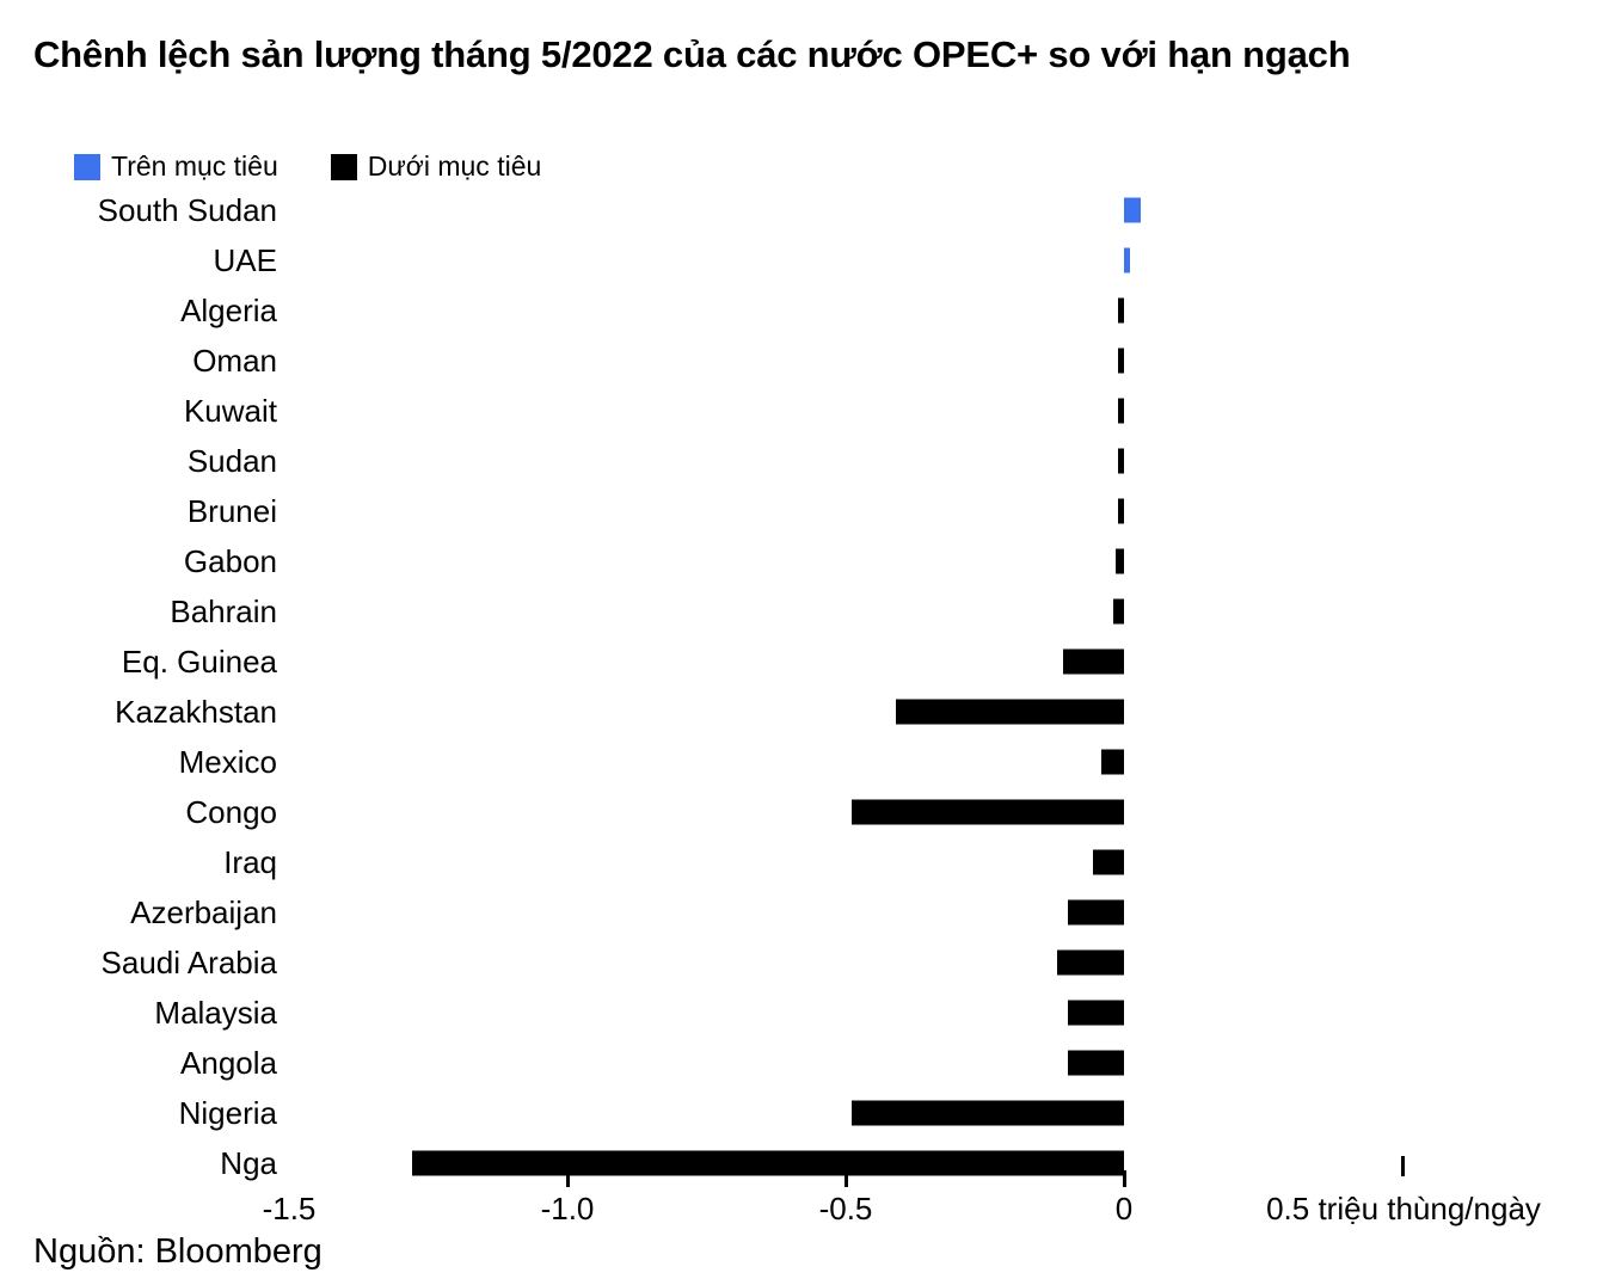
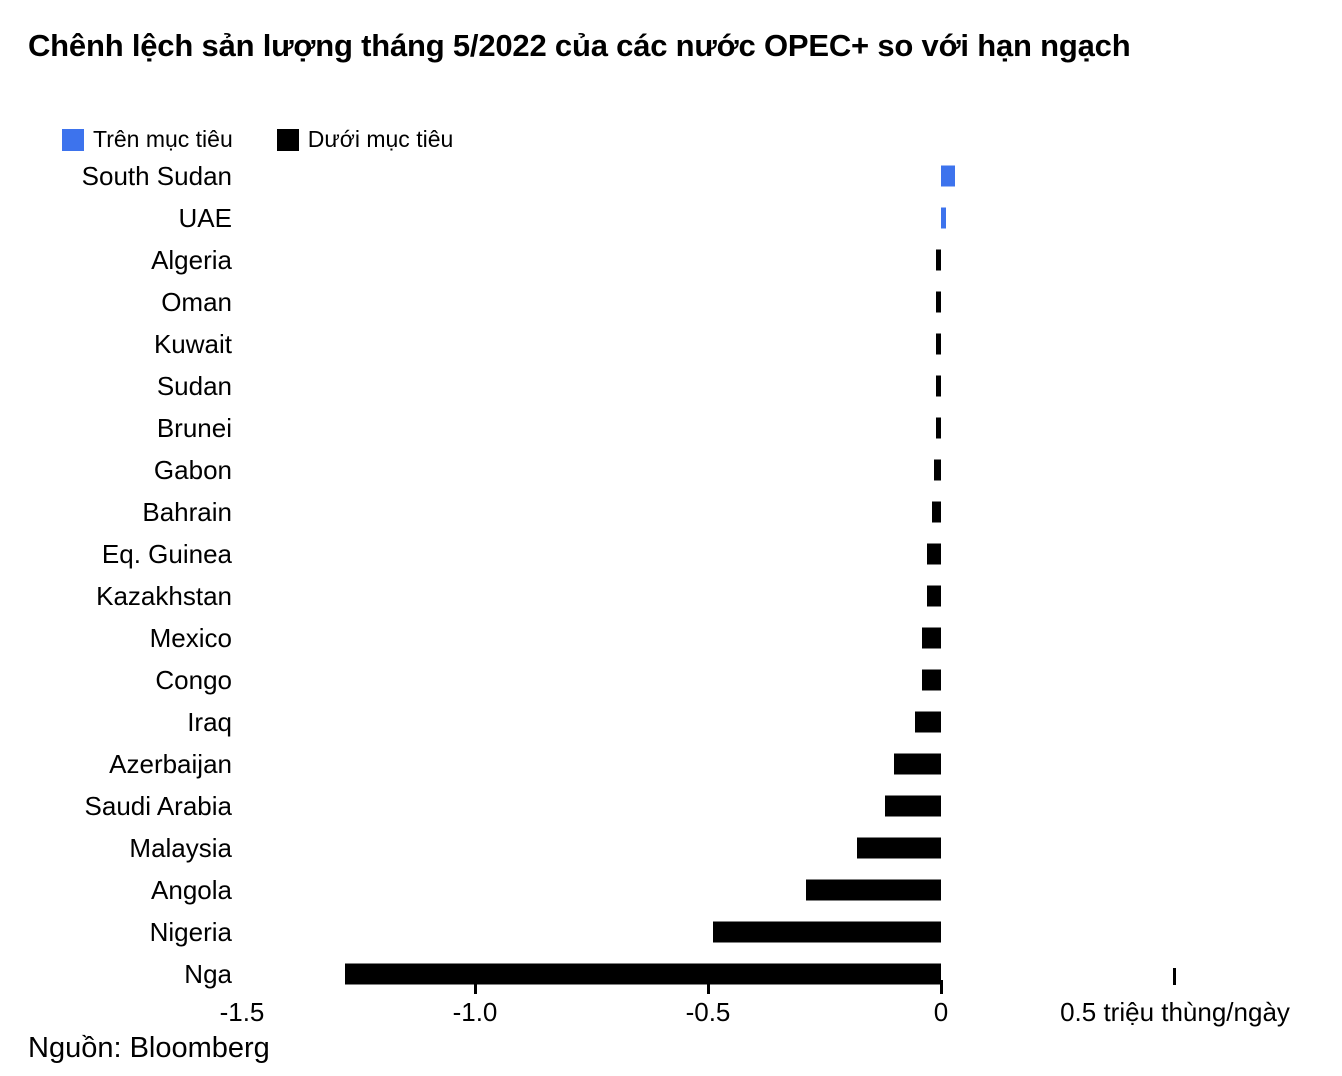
Eq. Guinea: -0.11 -> -0.03
Kazakhstan: -0.41 -> -0.03
Congo: -0.49 -> -0.04
Malaysia: -0.10 -> -0.18
Angola: -0.10 -> -0.29
